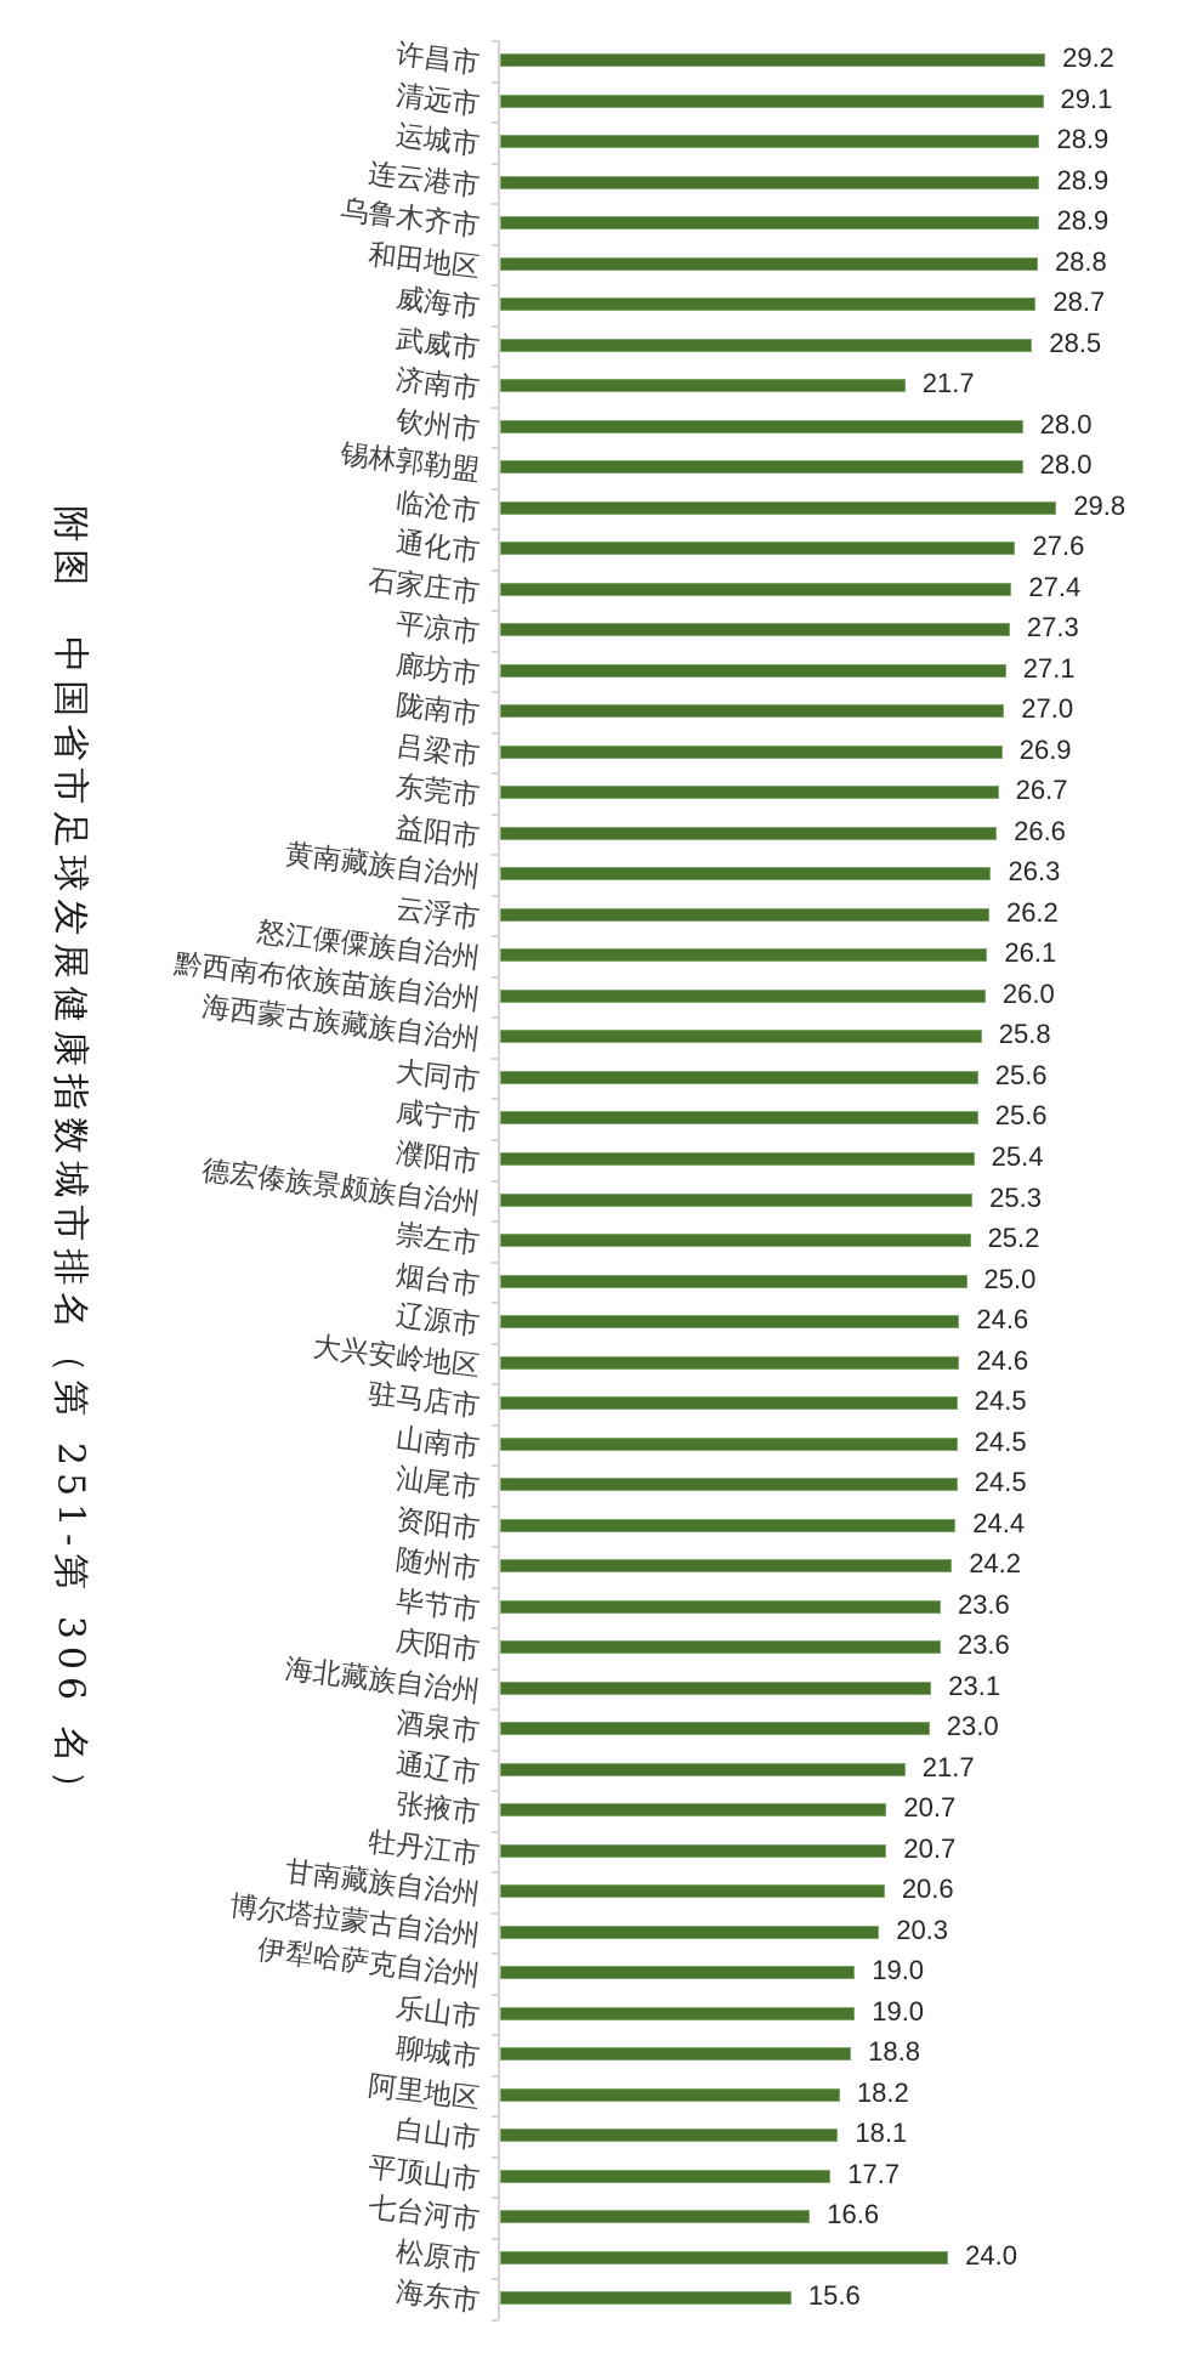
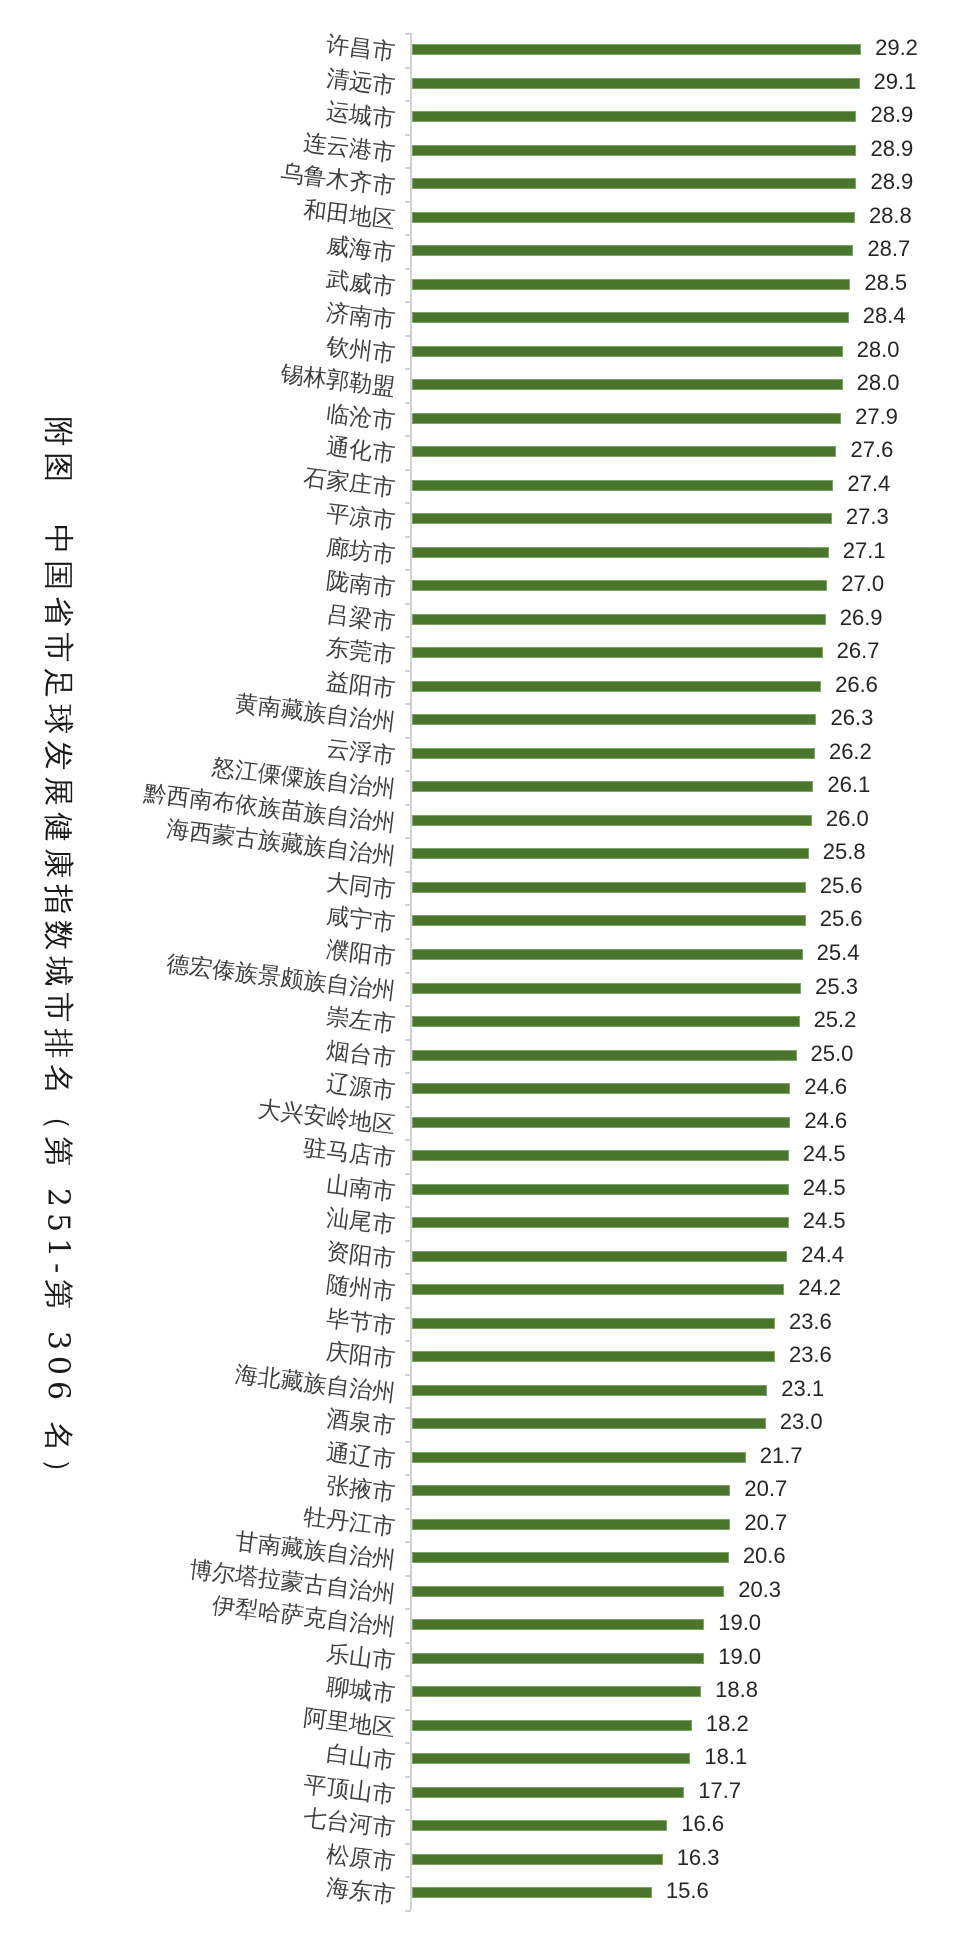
济南市: 21.7 -> 28.4
临沧市: 29.8 -> 27.9
松原市: 24.0 -> 16.3
